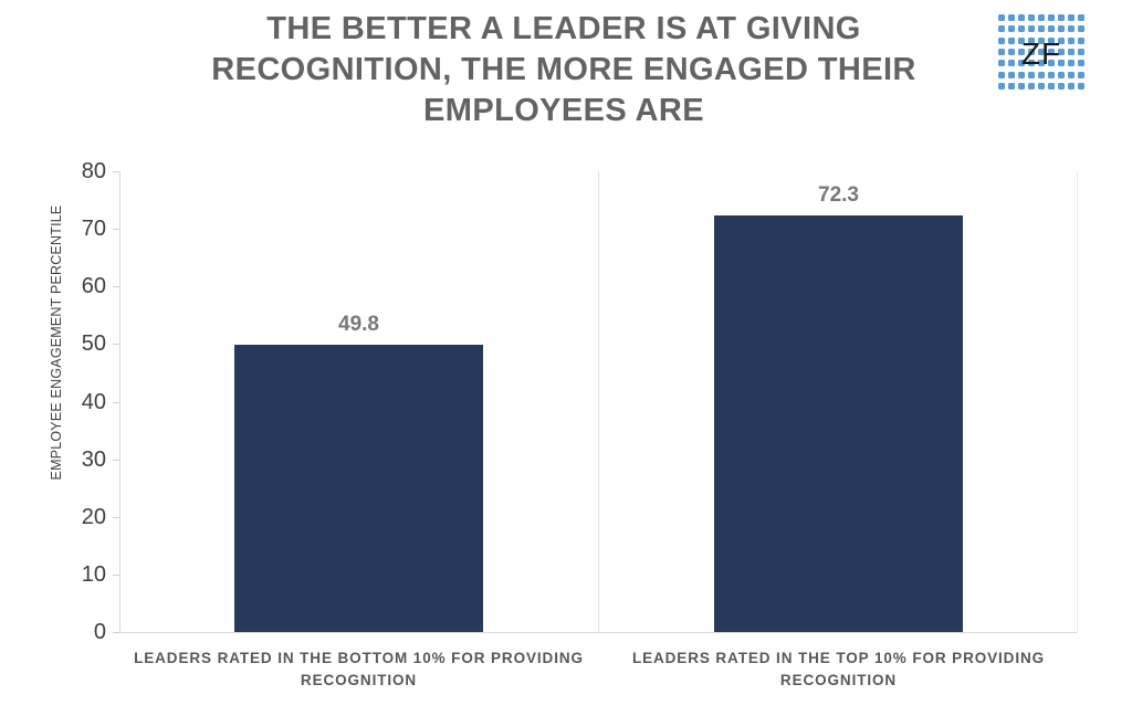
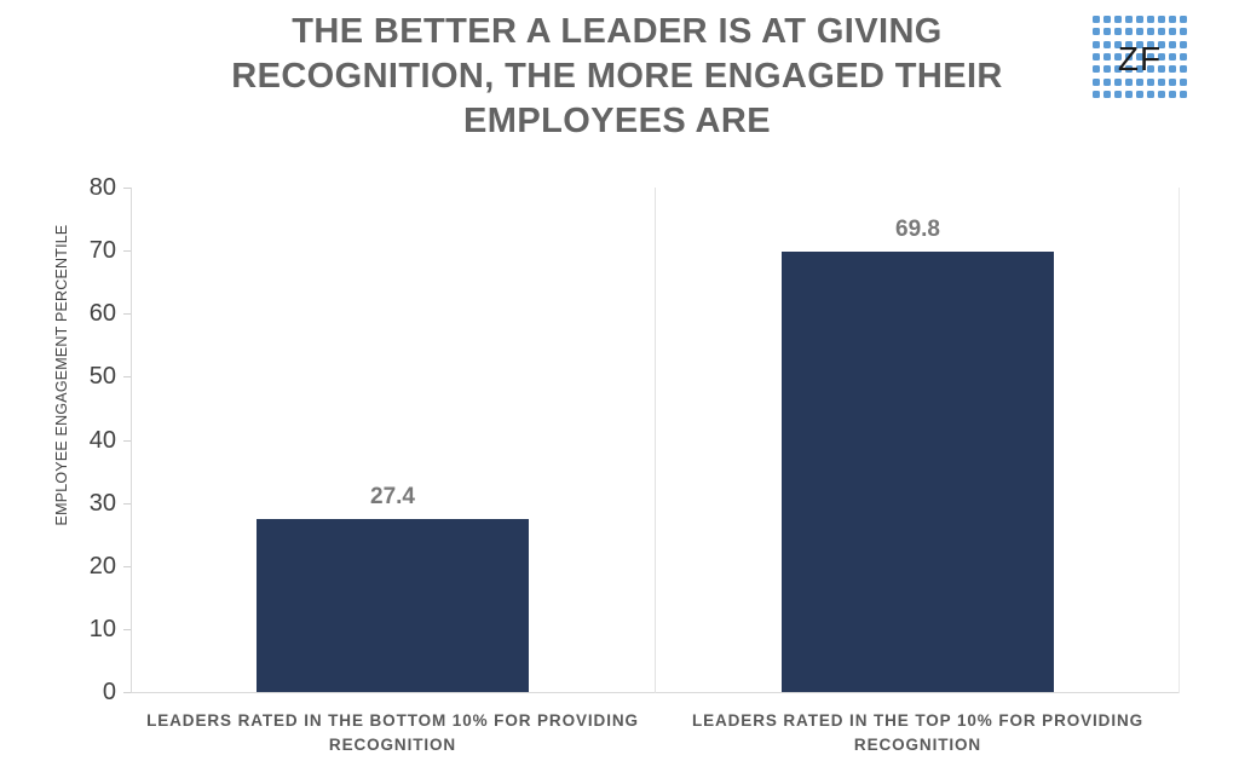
LEADERS RATED IN THE BOTTOM 10% FOR PROVIDING RECOGNITION: 49.8 -> 27.4
LEADERS RATED IN THE TOP 10% FOR PROVIDING RECOGNITION: 72.3 -> 69.8
